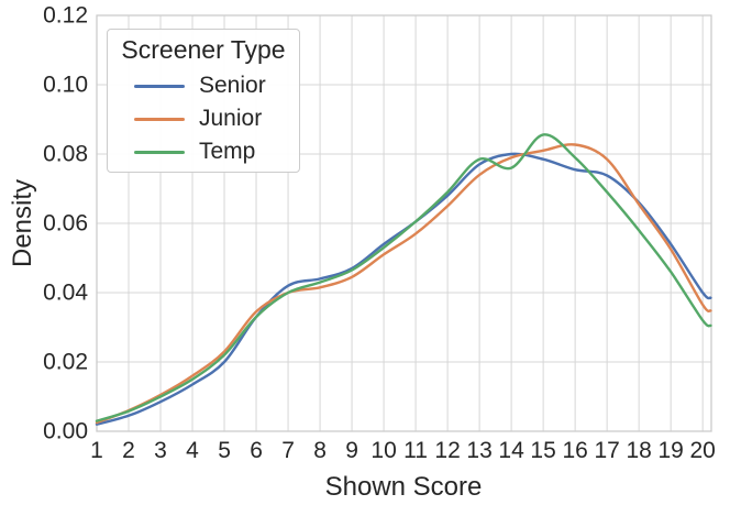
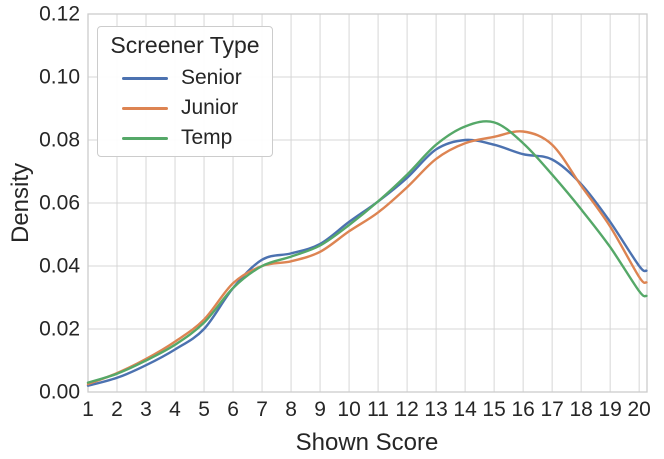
Temp/14: 0.076 -> 0.084
